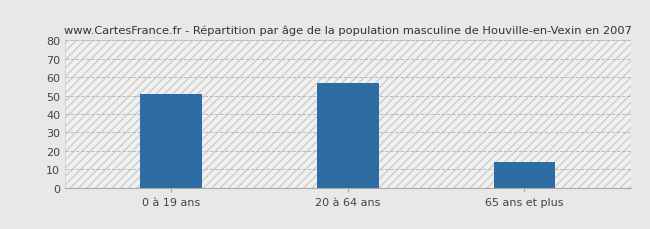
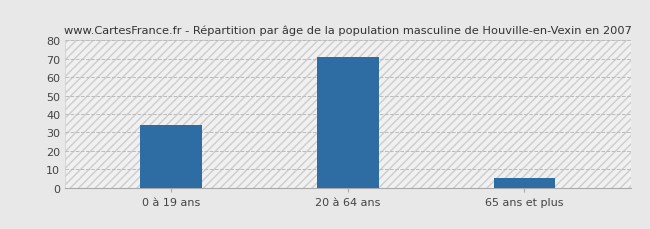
0 à 19 ans: 51 -> 34
20 à 64 ans: 57 -> 71
65 ans et plus: 14 -> 5
